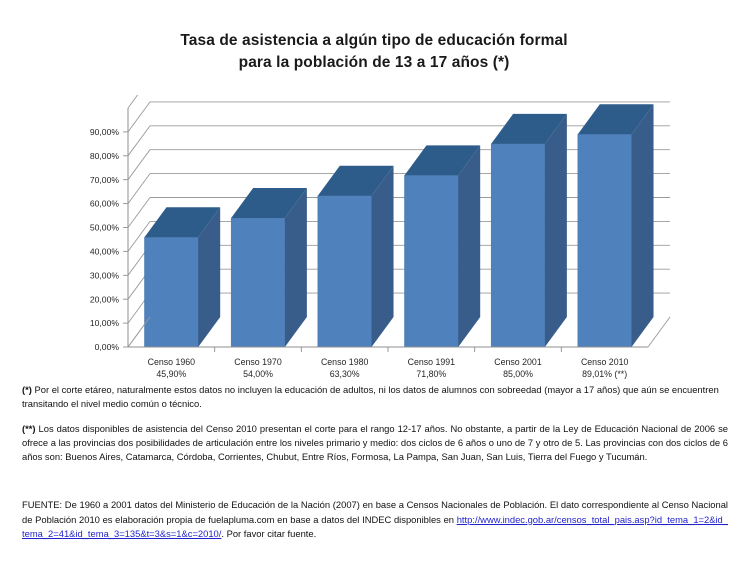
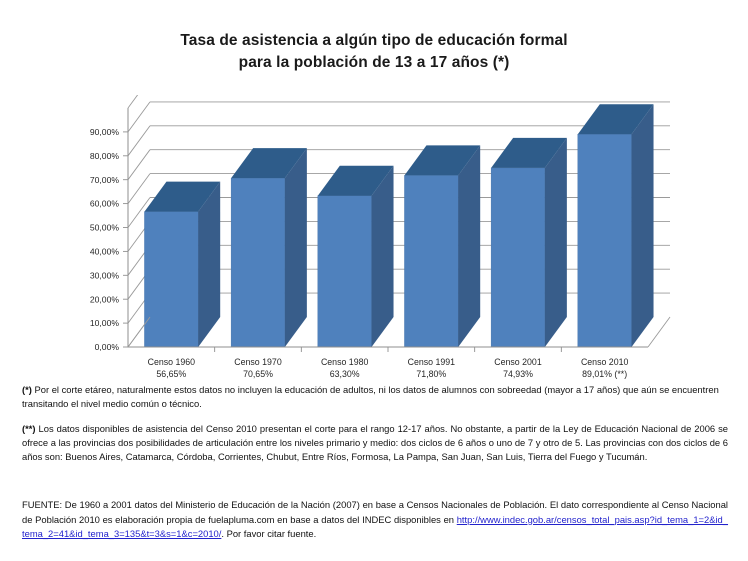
Censo 1960: 45,90% -> 56,65%
Censo 1970: 54,00% -> 70,65%
Censo 2001: 85,00% -> 74,93%
